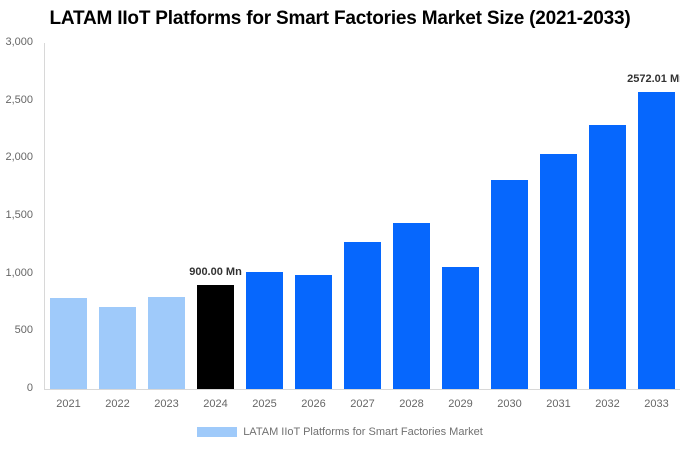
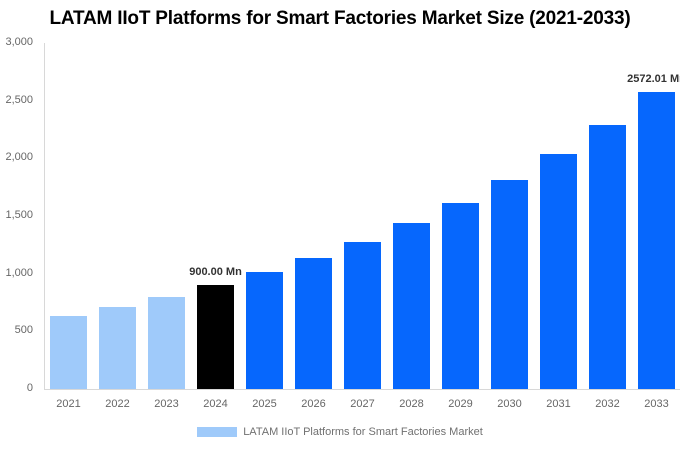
2021: 790 -> 630
2026: 990 -> 1140
2029: 1060 -> 1610
